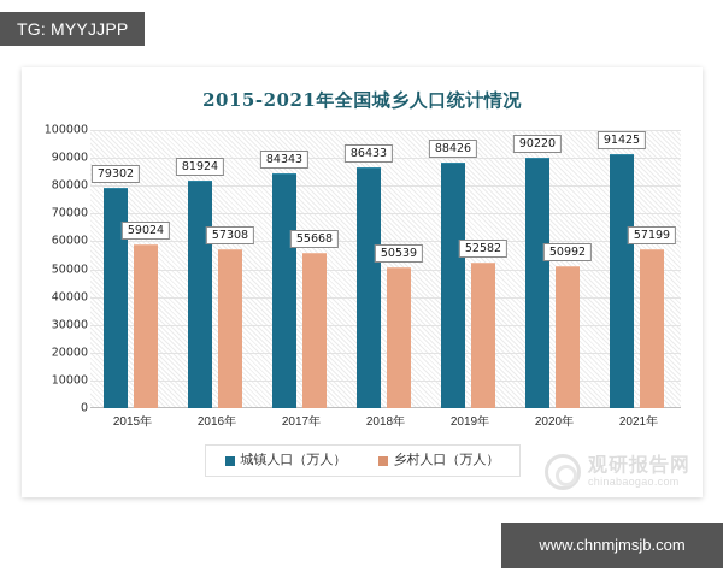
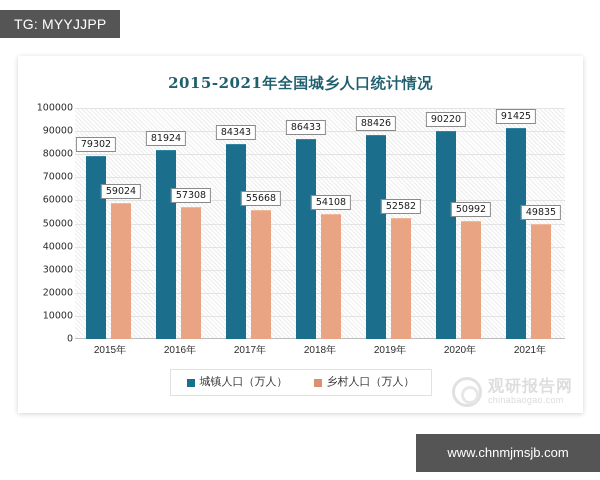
乡村人口（万人）/2018年: 50539 -> 54108
乡村人口（万人）/2021年: 57199 -> 49835
